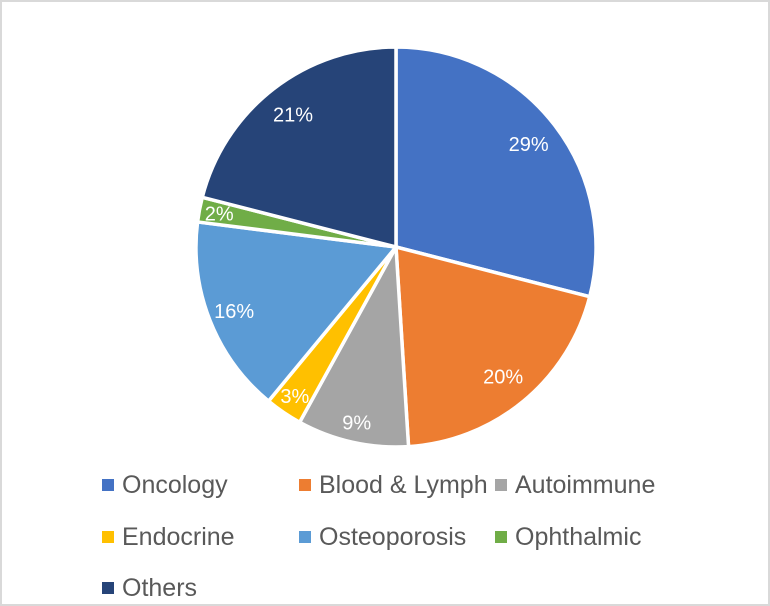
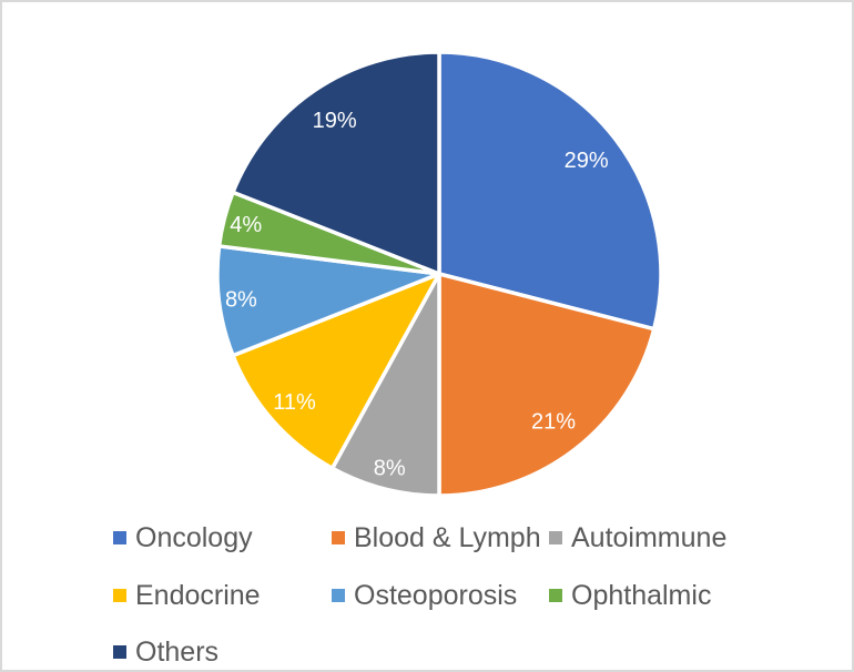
Blood & Lymph: 20% -> 21%
Autoimmune: 9% -> 8%
Endocrine: 3% -> 11%
Osteoporosis: 16% -> 8%
Ophthalmic: 2% -> 4%
Others: 21% -> 19%
